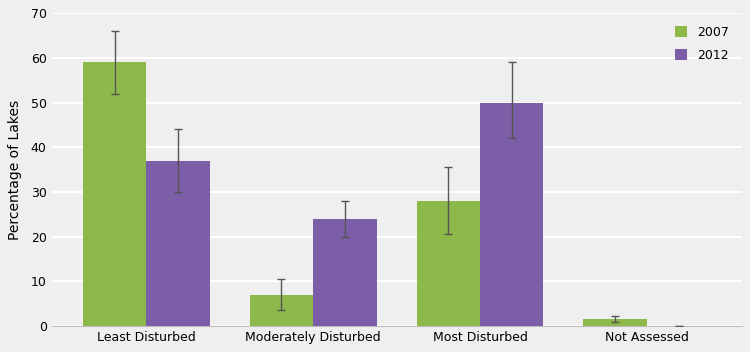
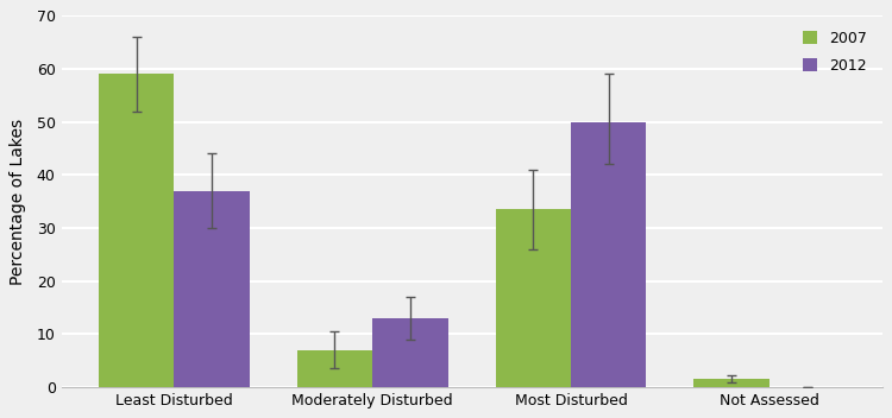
2012/Moderately Disturbed: 24 -> 13
2007/Most Disturbed: 28.0 -> 33.5
